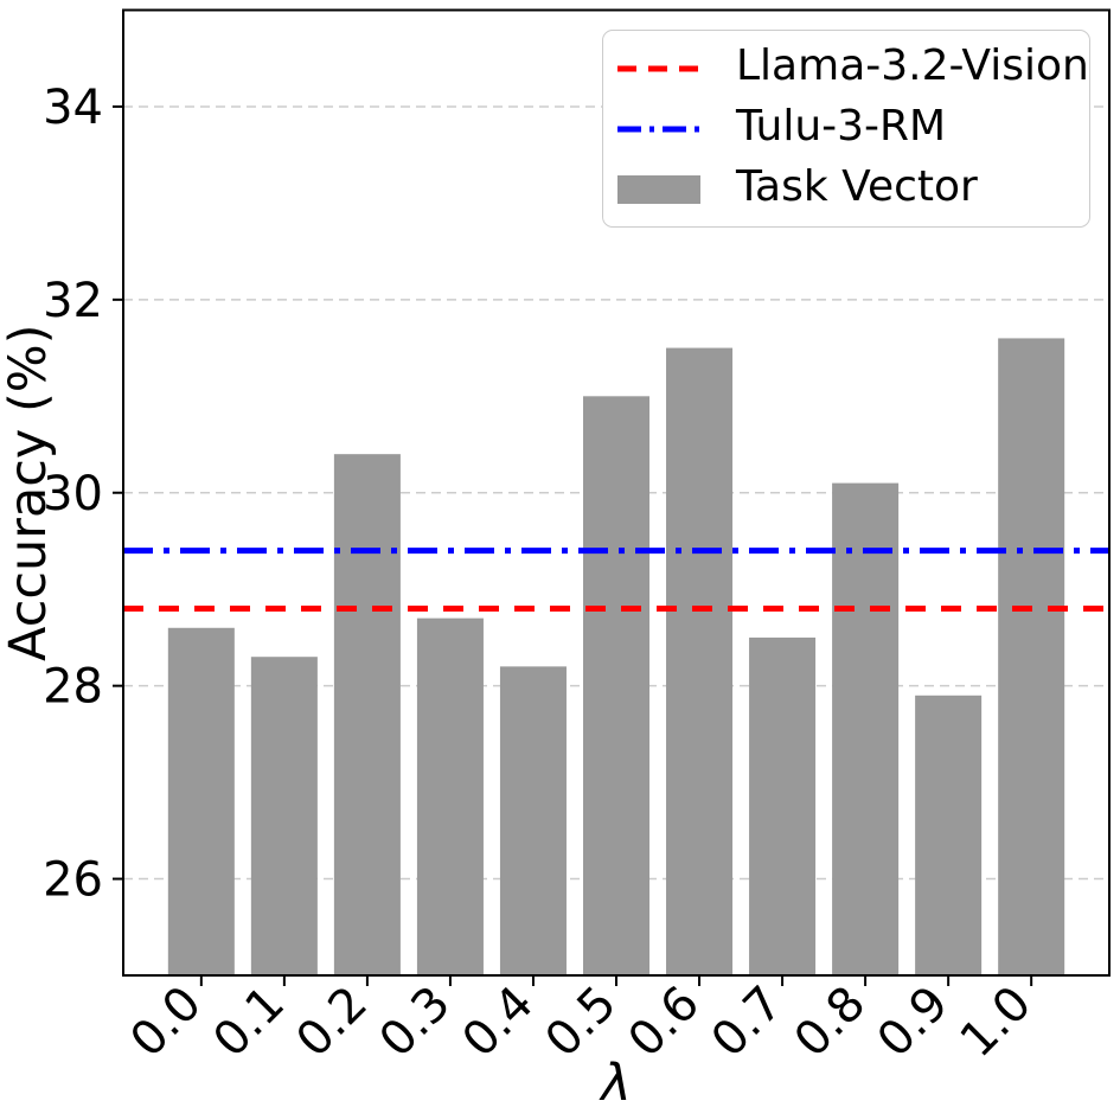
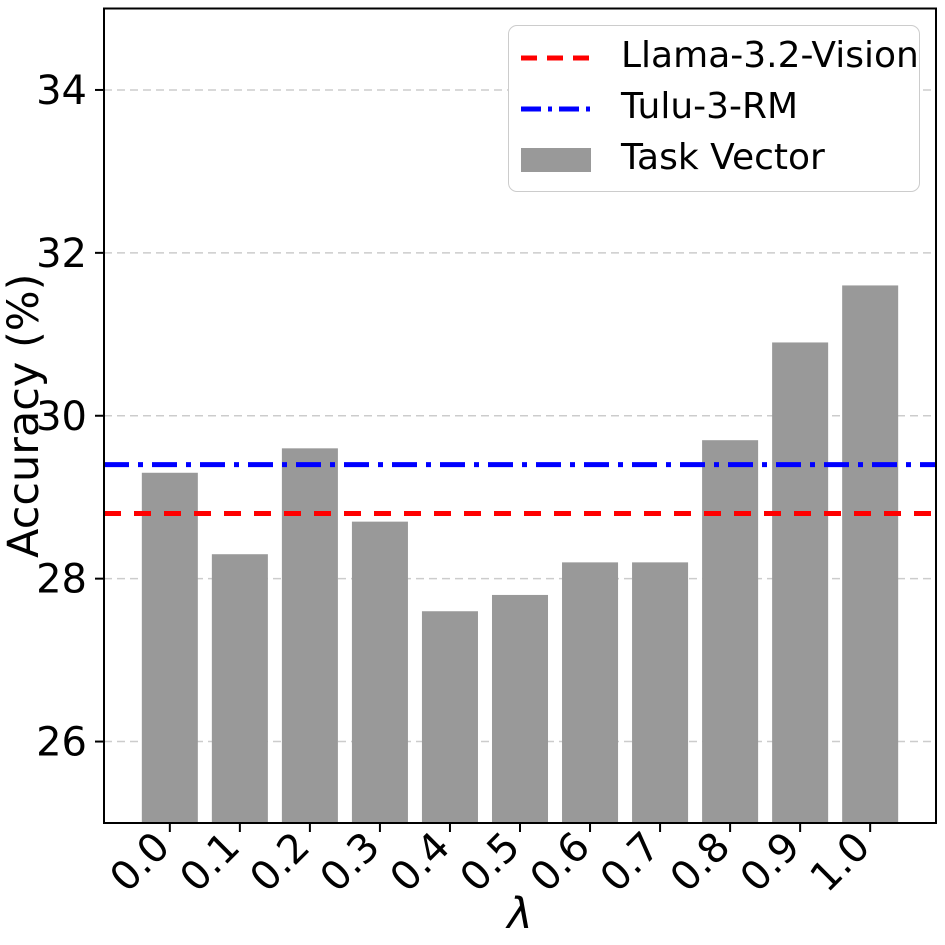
0.0: 28.6 -> 29.3
0.2: 30.4 -> 29.6
0.4: 28.2 -> 27.6
0.5: 31.0 -> 27.8
0.6: 31.5 -> 28.2
0.7: 28.5 -> 28.2
0.8: 30.1 -> 29.7
0.9: 27.9 -> 30.9
